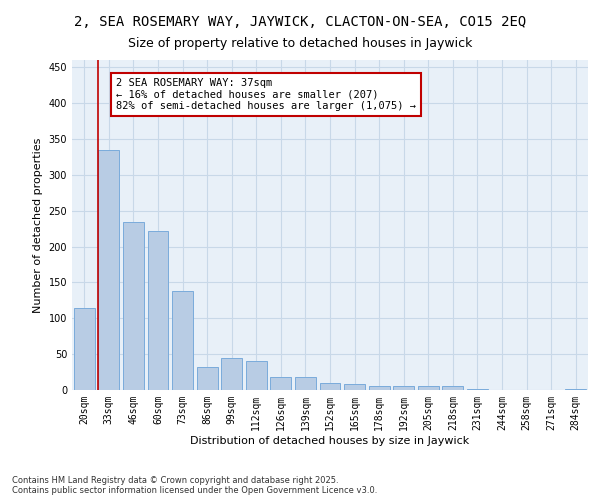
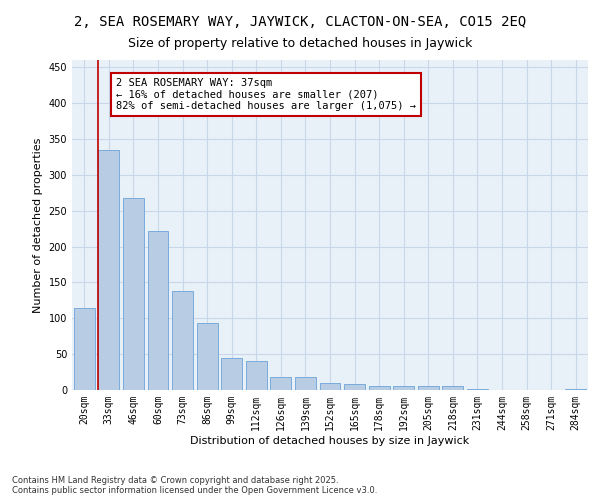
46sqm: 234 -> 268
86sqm: 32 -> 93
